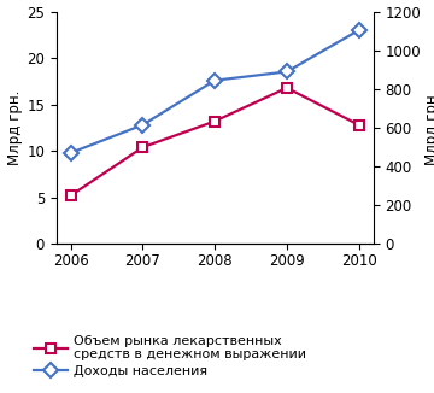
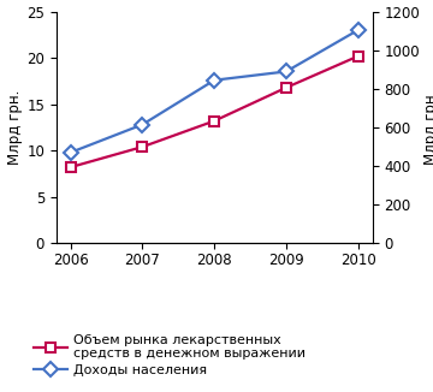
Объем рынка лекарственных средств в денежном выражении/2006: 5.2 -> 8.2
Объем рынка лекарственных средств в денежном выражении/2010: 12.8 -> 20.2
